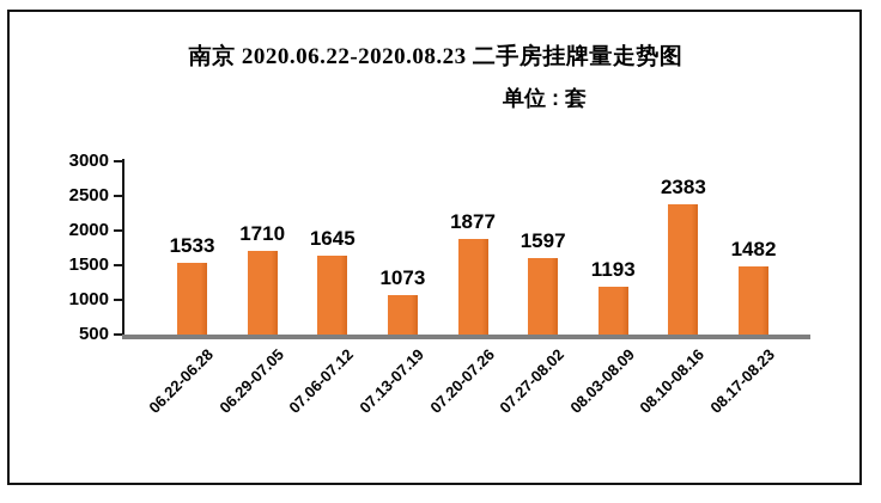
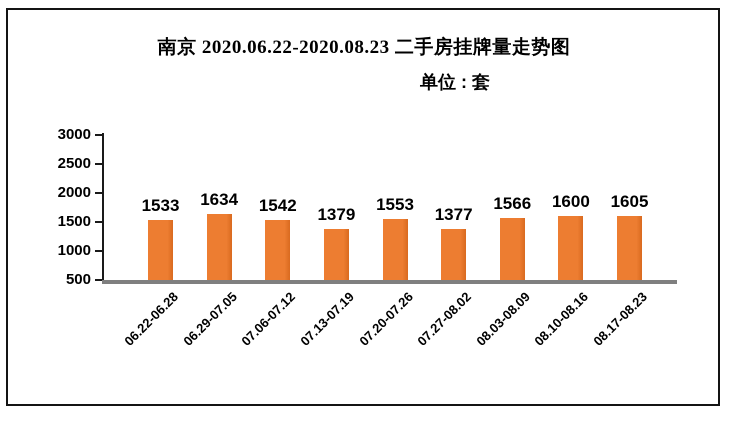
06.29-07.05: 1710 -> 1634
07.06-07.12: 1645 -> 1542
07.13-07.19: 1073 -> 1379
07.20-07.26: 1877 -> 1553
07.27-08.02: 1597 -> 1377
08.03-08.09: 1193 -> 1566
08.10-08.16: 2383 -> 1600
08.17-08.23: 1482 -> 1605
